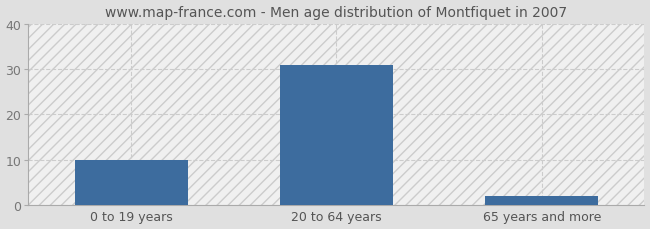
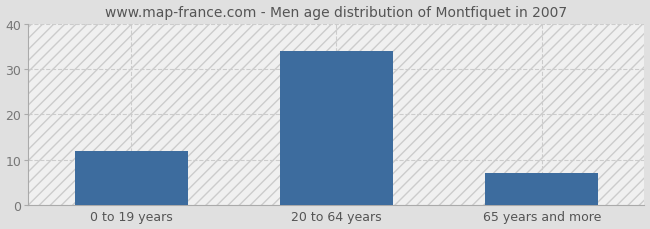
0 to 19 years: 10 -> 12
20 to 64 years: 31 -> 34
65 years and more: 2 -> 7
